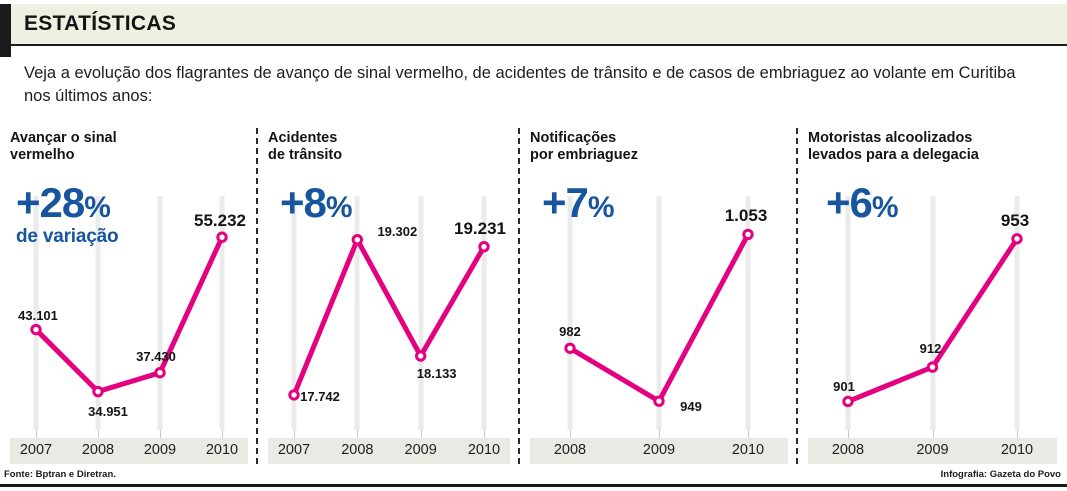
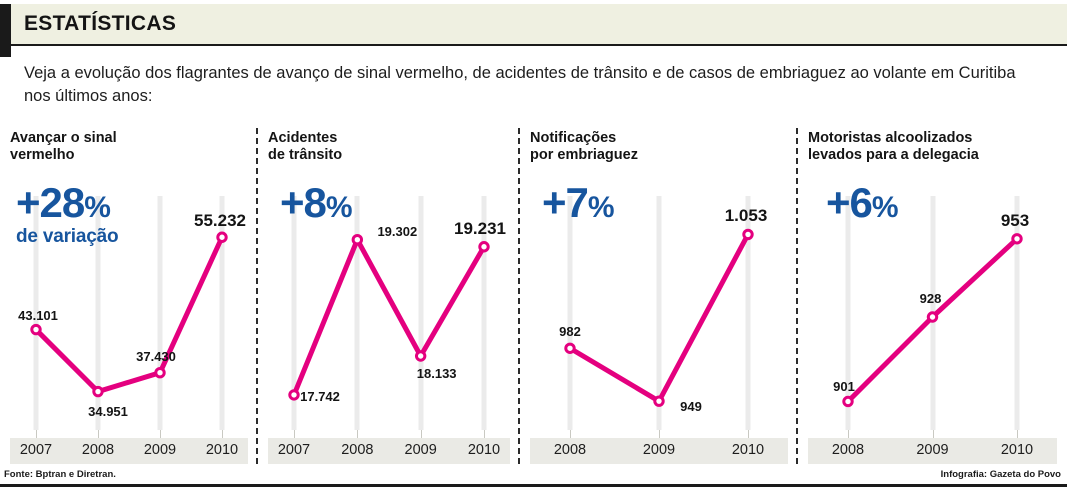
Motoristas alcoolizados levados para a delegacia/2009: 912 -> 928
